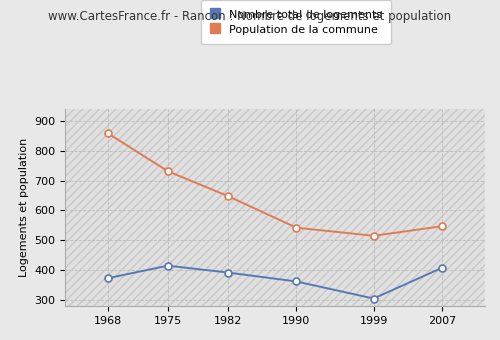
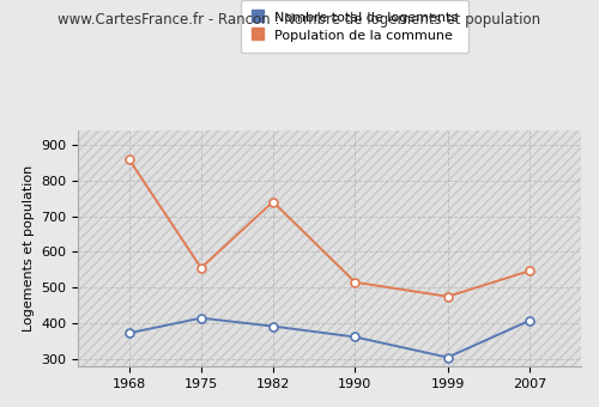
Population de la commune/1975: 731 -> 555
Population de la commune/1982: 648 -> 740
Population de la commune/1990: 542 -> 515
Population de la commune/1999: 515 -> 475
